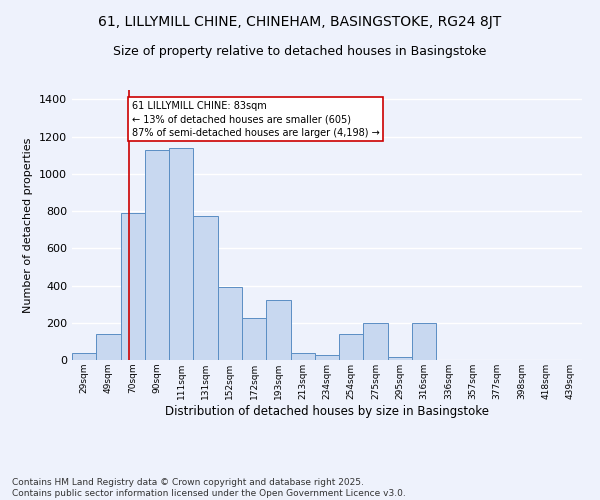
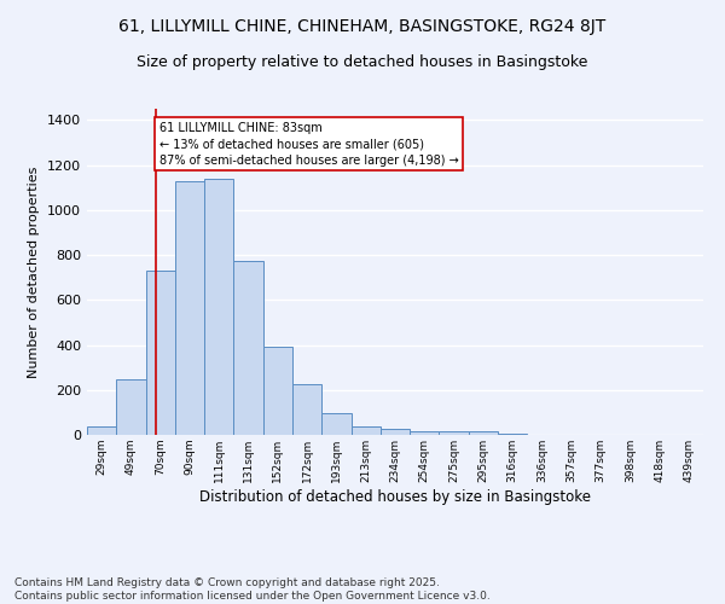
49sqm: 140 -> 240
70sqm: 790 -> 730
193sqm: 320 -> 100
254sqm: 140 -> 20
275sqm: 200 -> 20
316sqm: 200 -> 0
